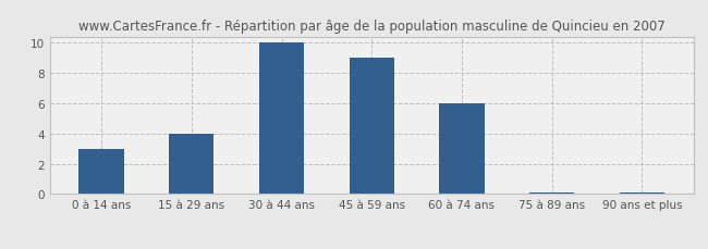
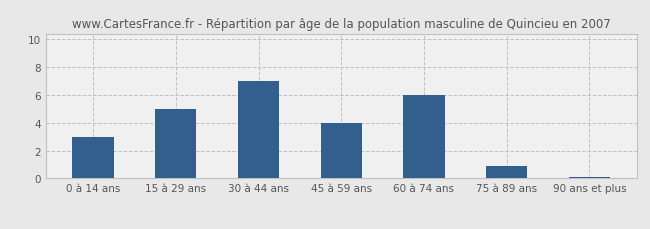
15 à 29 ans: 4.0 -> 5.0
30 à 44 ans: 10.0 -> 7.0
45 à 59 ans: 9.0 -> 4.0
75 à 89 ans: 0.1 -> 0.9
